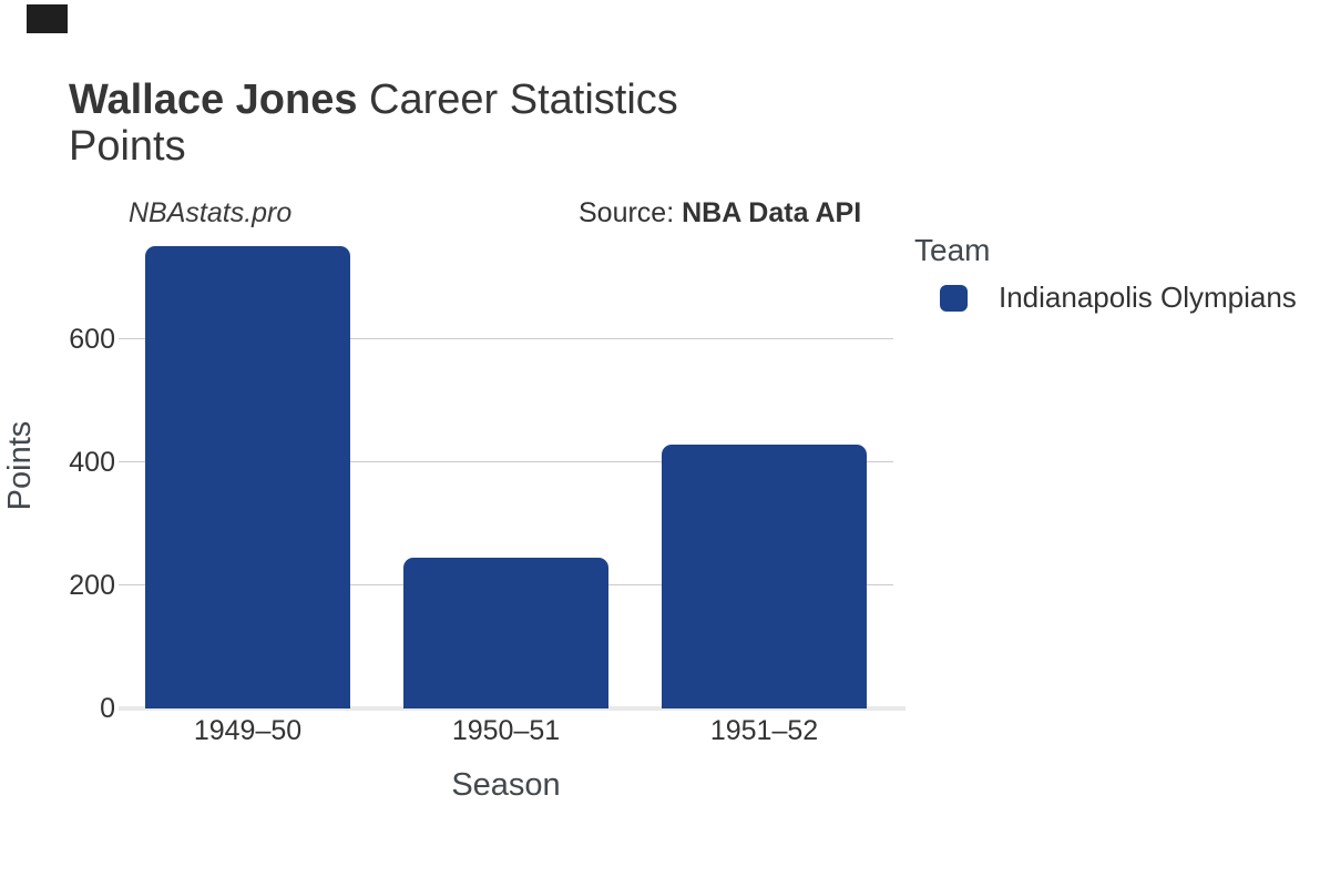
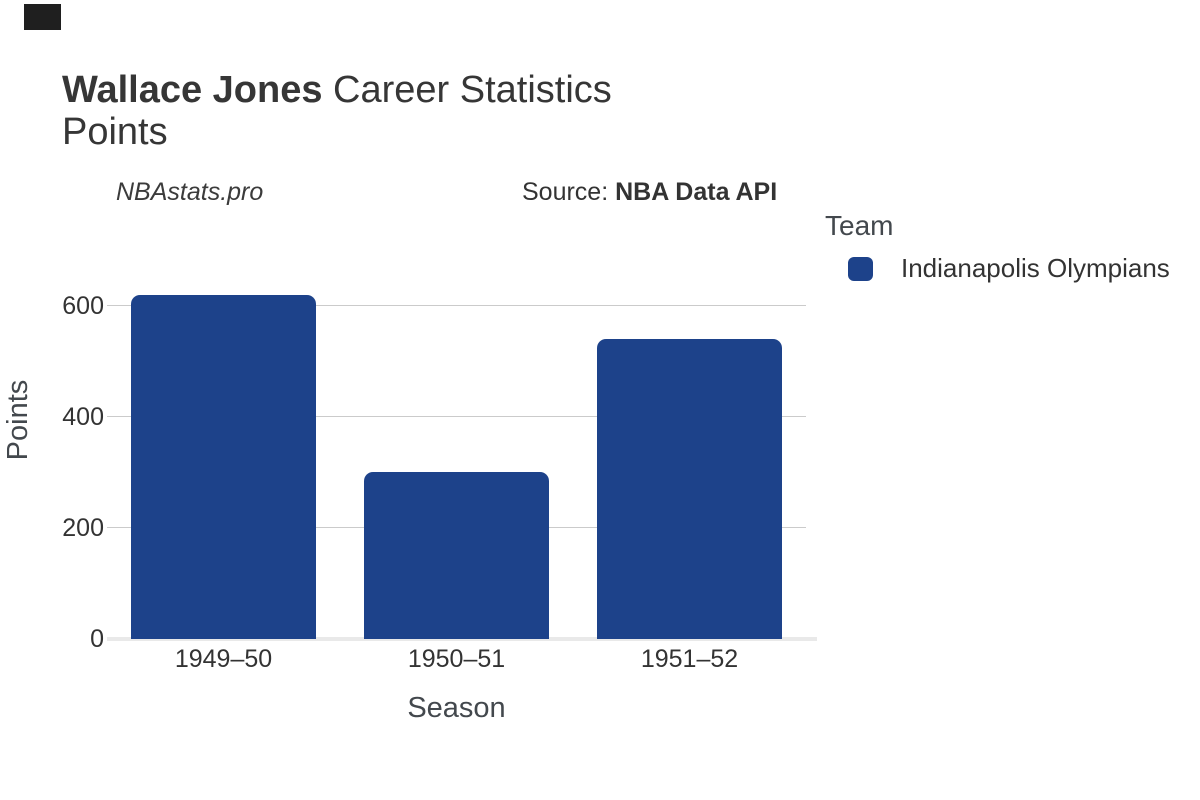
1949–50: 750 -> 620
1950–51: 240 -> 300
1951–52: 430 -> 540
